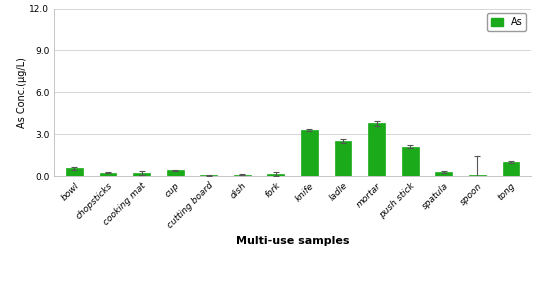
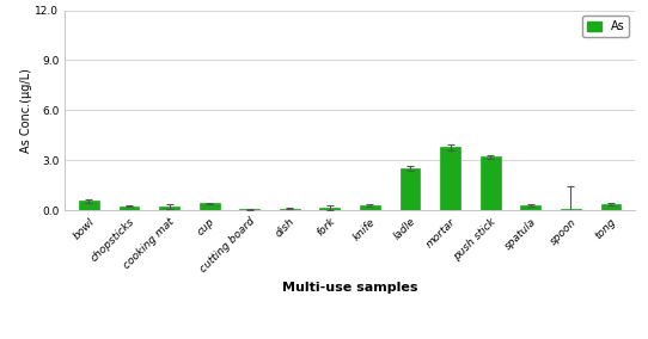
knife: 3.3 -> 0.3
push stick: 2.1 -> 3.2
tong: 1.0 -> 0.4
